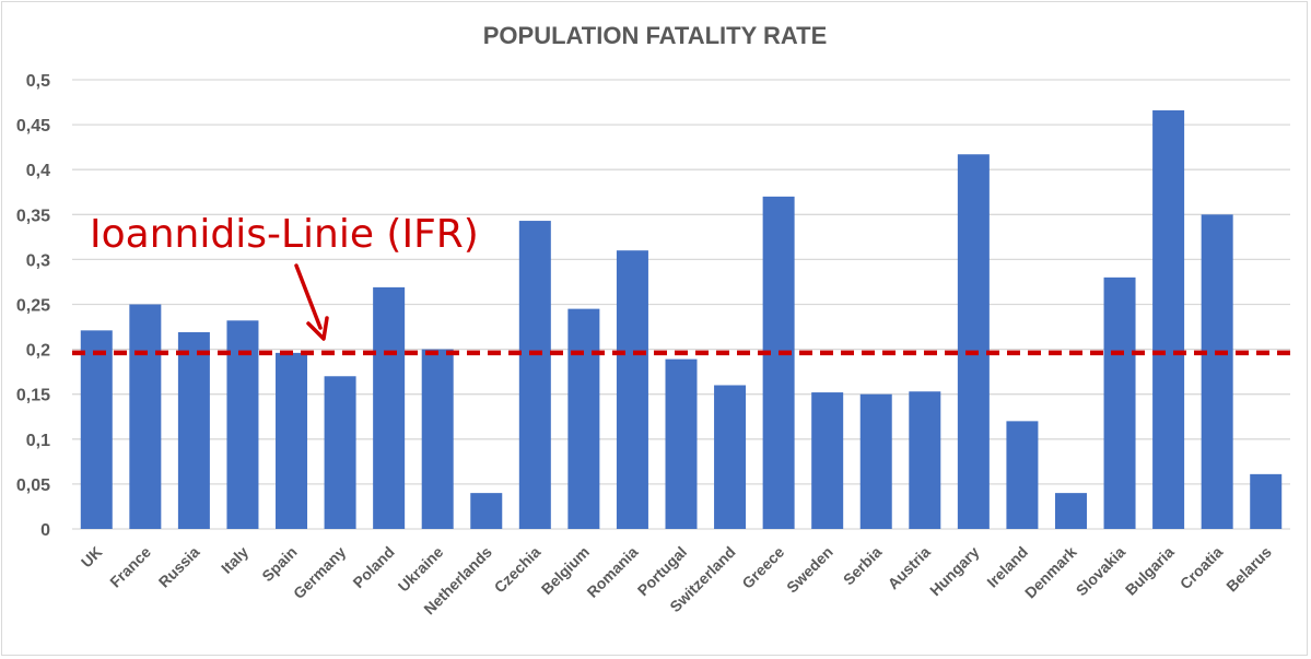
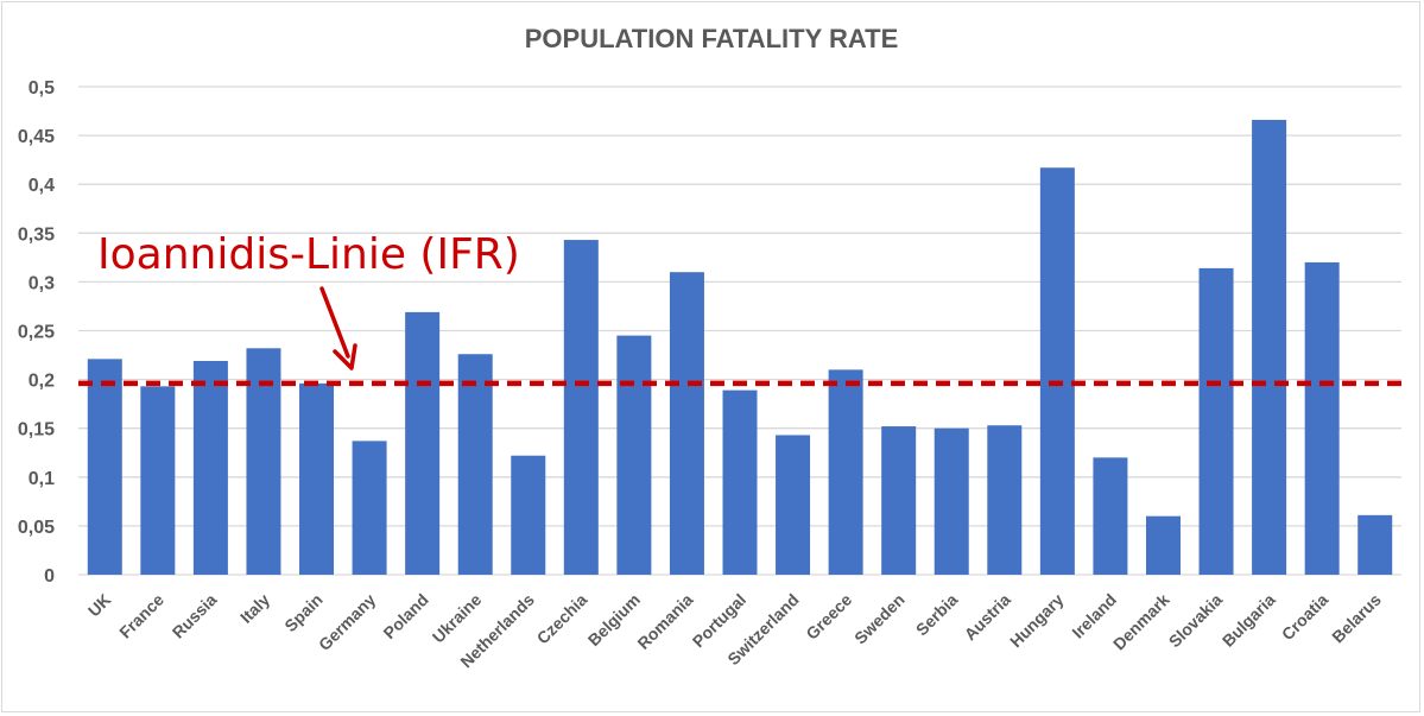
France: 0,25 -> 0,19
Germany: 0,17 -> 0,14
Ukraine: 0,20 -> 0,23
Netherlands: 0,04 -> 0,12
Switzerland: 0,16 -> 0,14
Greece: 0,37 -> 0,21
Denmark: 0,04 -> 0,06
Slovakia: 0,28 -> 0,31
Croatia: 0,35 -> 0,32
